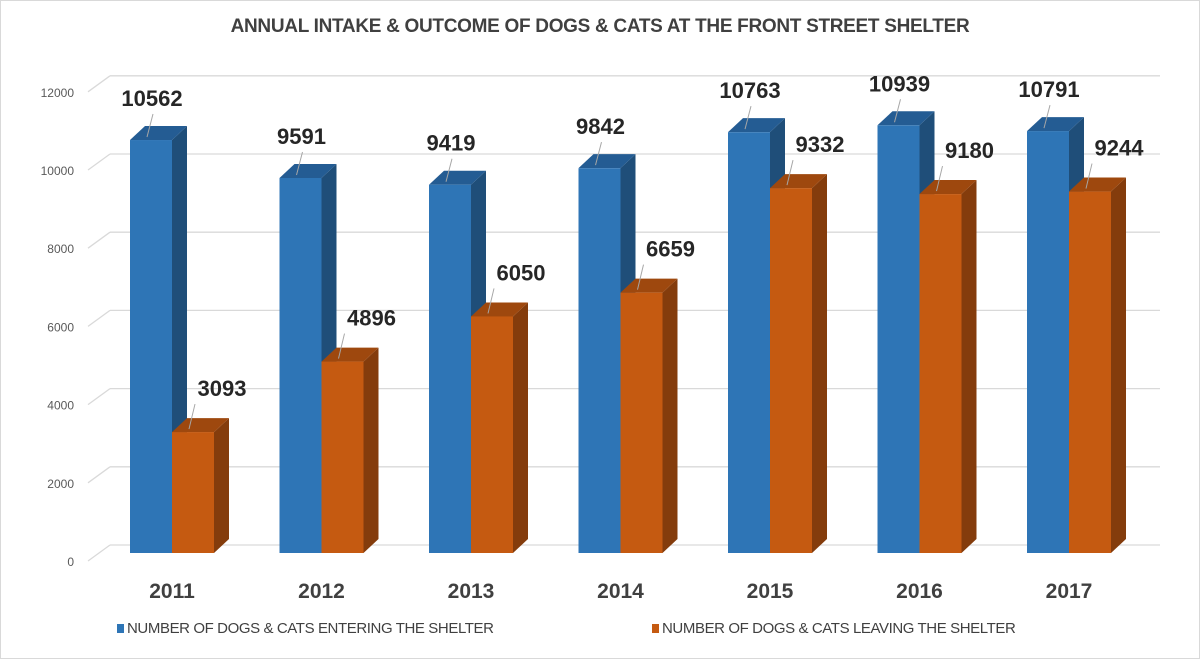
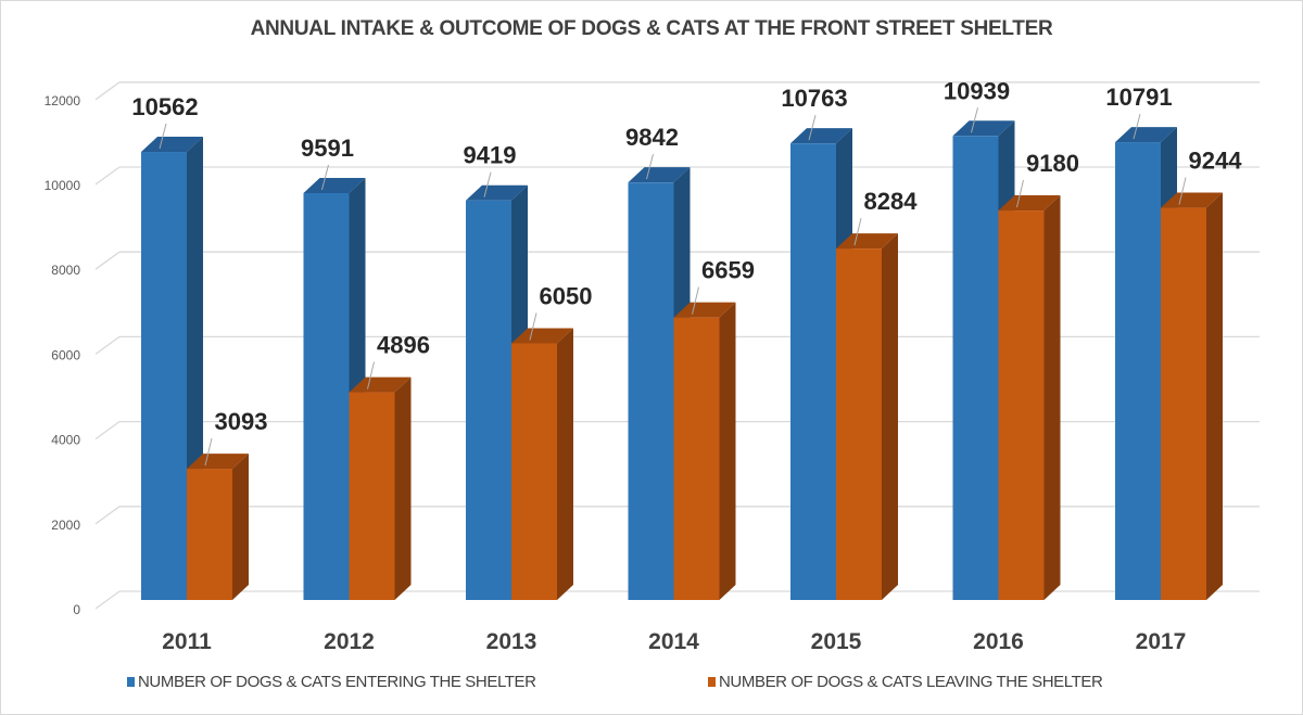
NUMBER OF DOGS & CATS LEAVING THE SHELTER/2015: 9332 -> 8284
